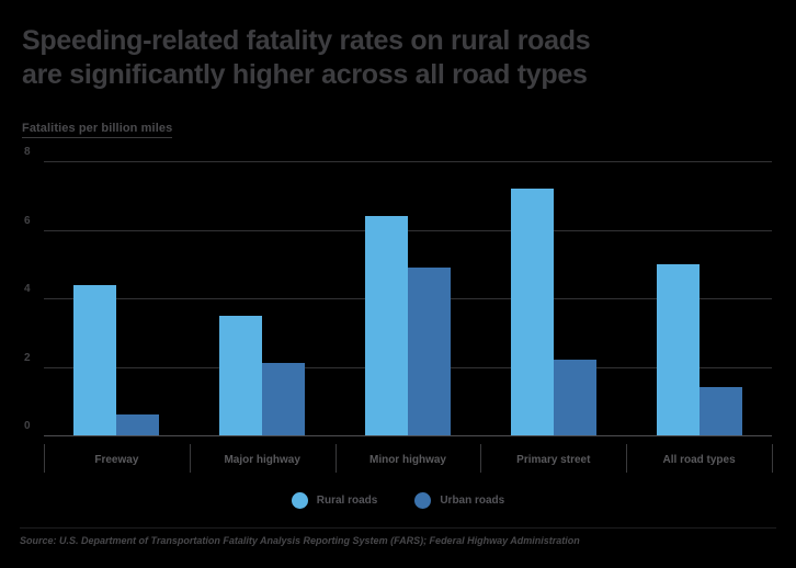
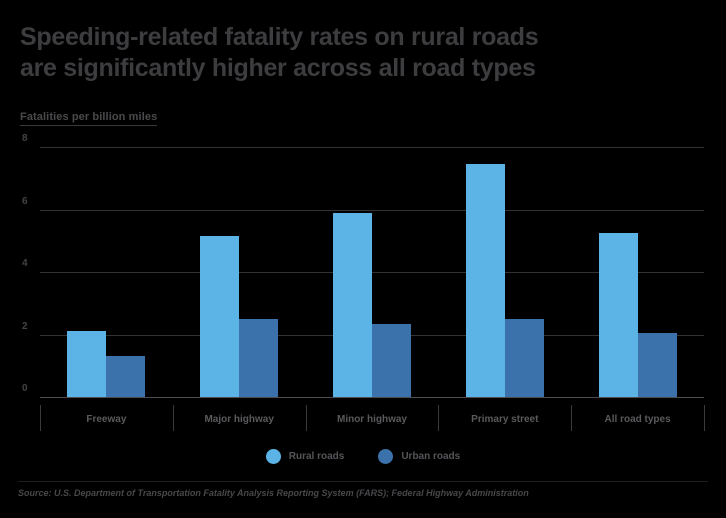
Rural roads/Freeway: 4.4 -> 2.1
Urban roads/Freeway: 0.6 -> 1.3
Rural roads/Major highway: 3.5 -> 5.2
Urban roads/Major highway: 2.1 -> 2.5
Rural roads/Minor highway: 6.4 -> 5.9
Urban roads/Minor highway: 4.9 -> 2.4
Rural roads/Primary street: 7.2 -> 7.5
Urban roads/Primary street: 2.2 -> 2.5
Rural roads/All road types: 5.0 -> 5.2
Urban roads/All road types: 1.4 -> 2.0
